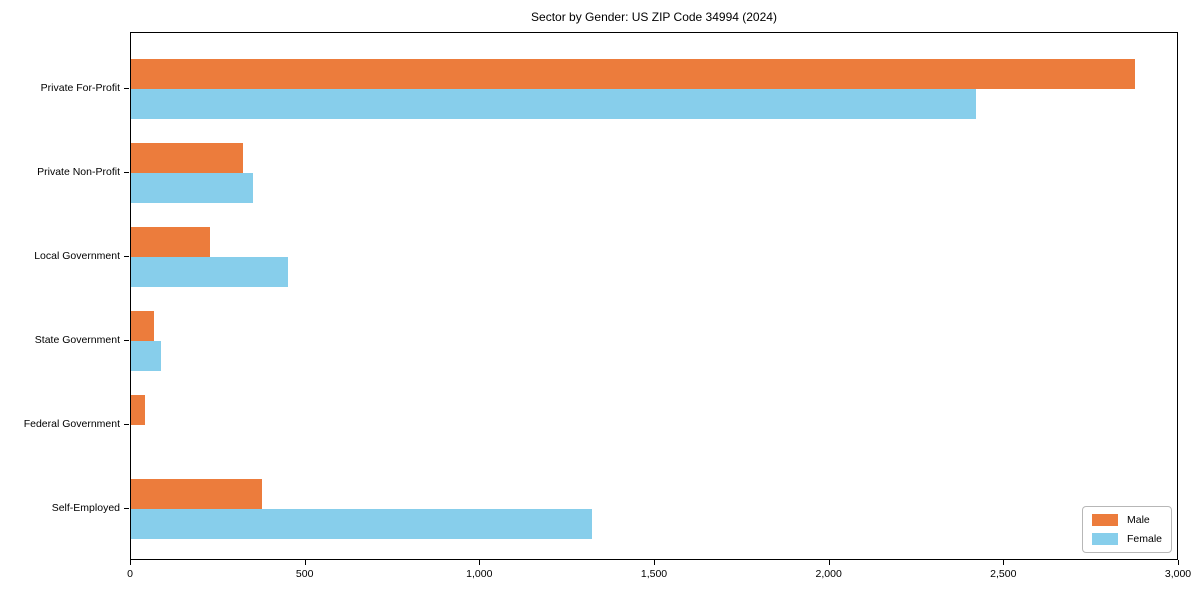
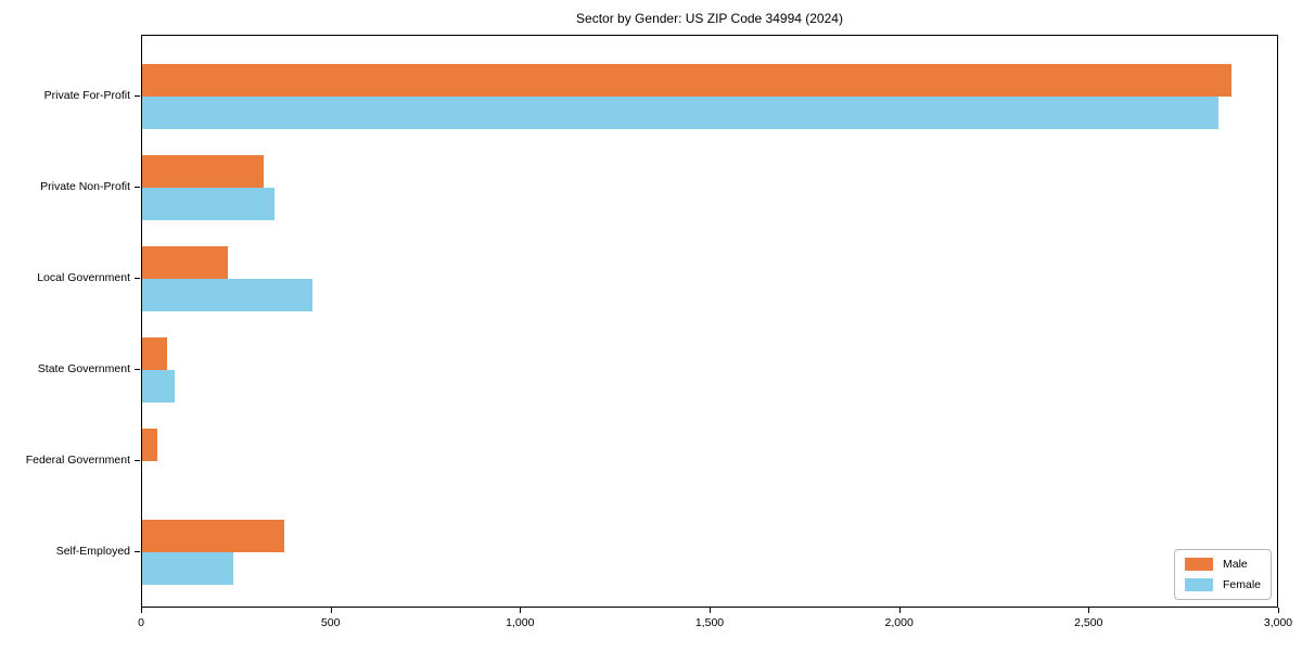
Female/Private For-Profit: 2420 -> 2840
Female/Self-Employed: 1320 -> 240
